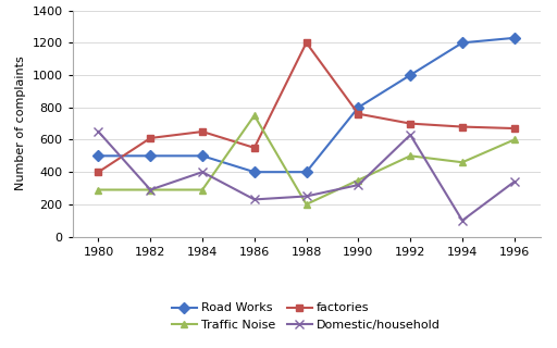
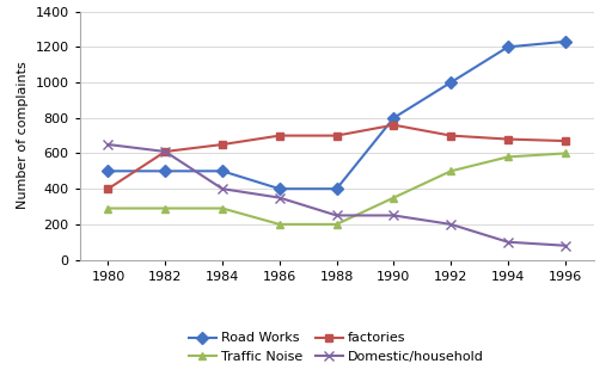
Domestic/household/1982: 290 -> 610
factories/1986: 550 -> 700
Traffic Noise/1986: 750 -> 200
Domestic/household/1986: 230 -> 350
factories/1988: 1200 -> 700
Domestic/household/1990: 320 -> 250
Domestic/household/1992: 630 -> 200
Traffic Noise/1994: 460 -> 580
Domestic/household/1996: 340 -> 80
